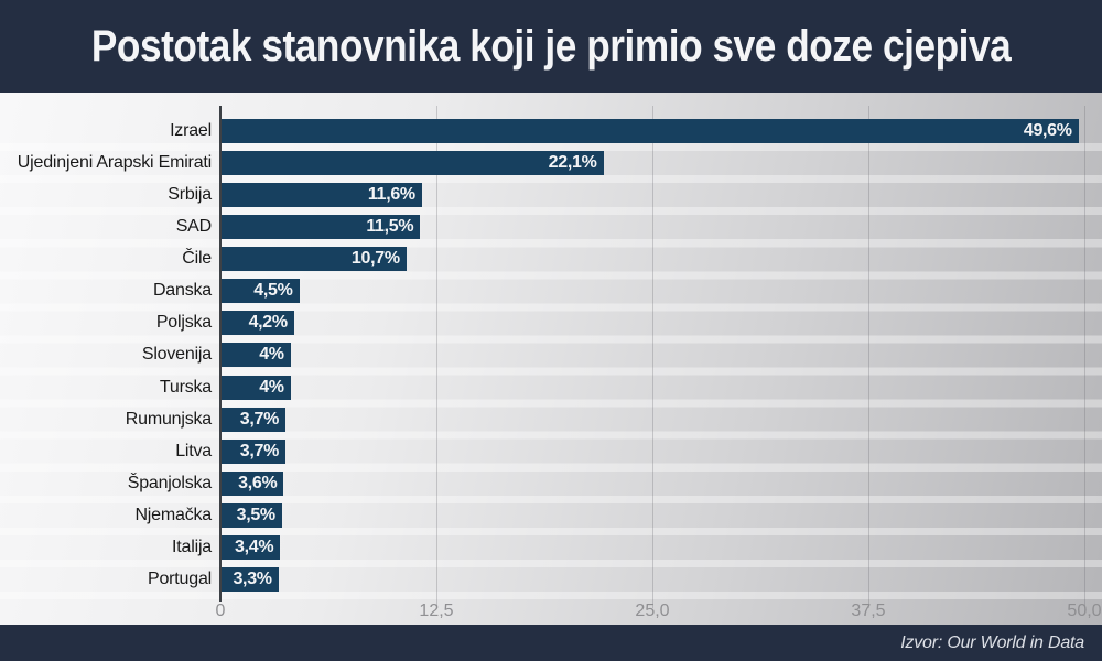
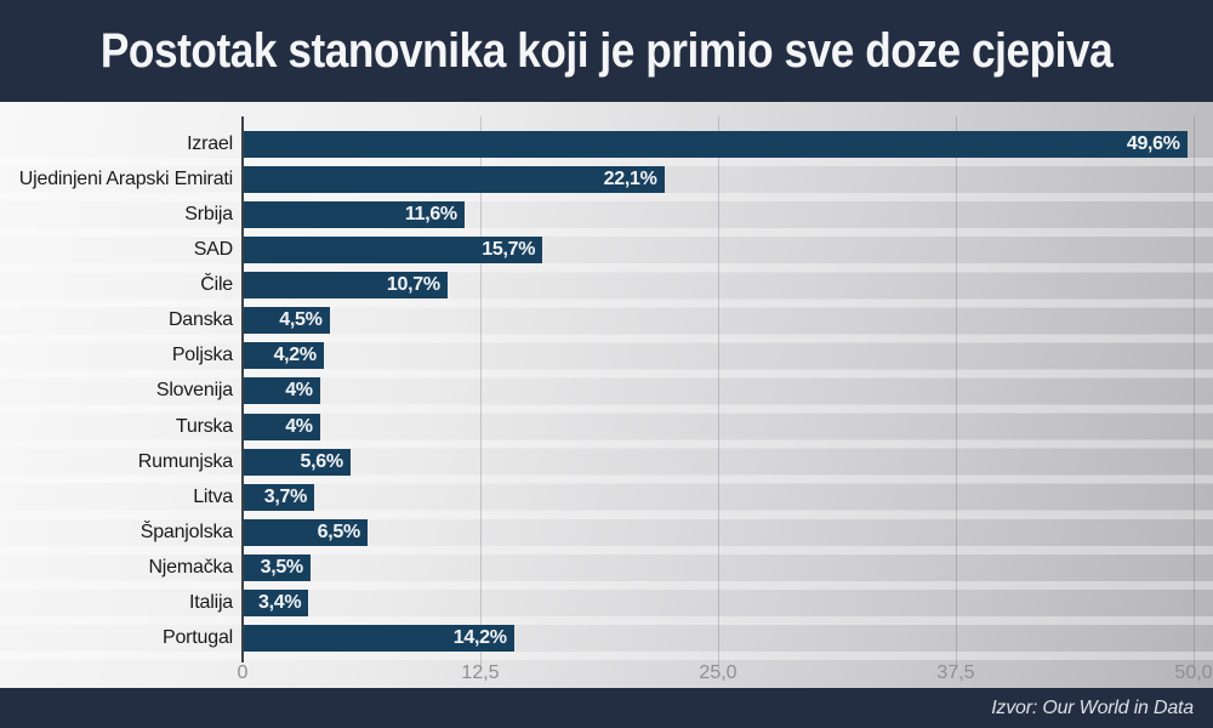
SAD: 11,5% -> 15,7%
Rumunjska: 3,7% -> 5,6%
Španjolska: 3,6% -> 6,5%
Portugal: 3,3% -> 14,2%
